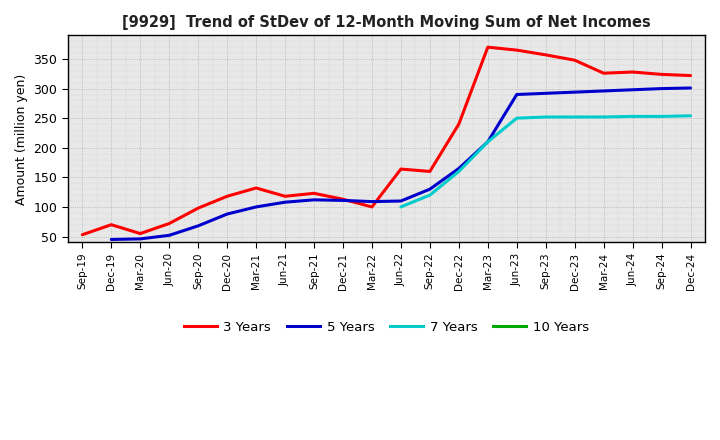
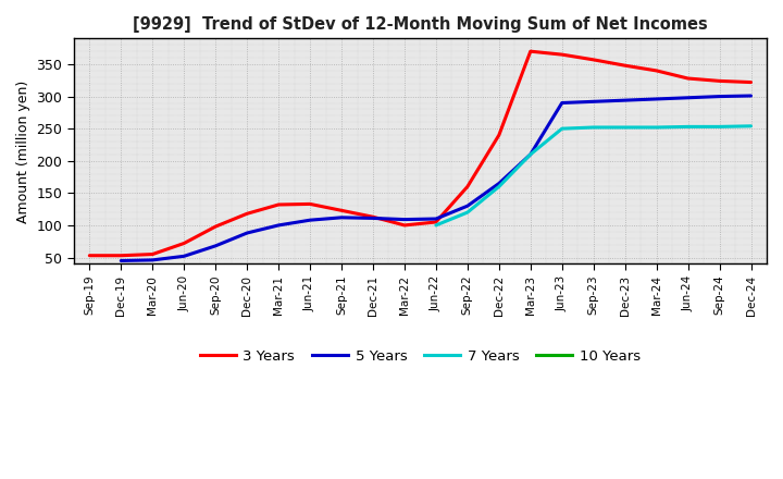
3 Years/Dec-19: 70 -> 53
3 Years/Jun-21: 118 -> 133
3 Years/Jun-22: 164 -> 105
3 Years/Mar-24: 326 -> 340
